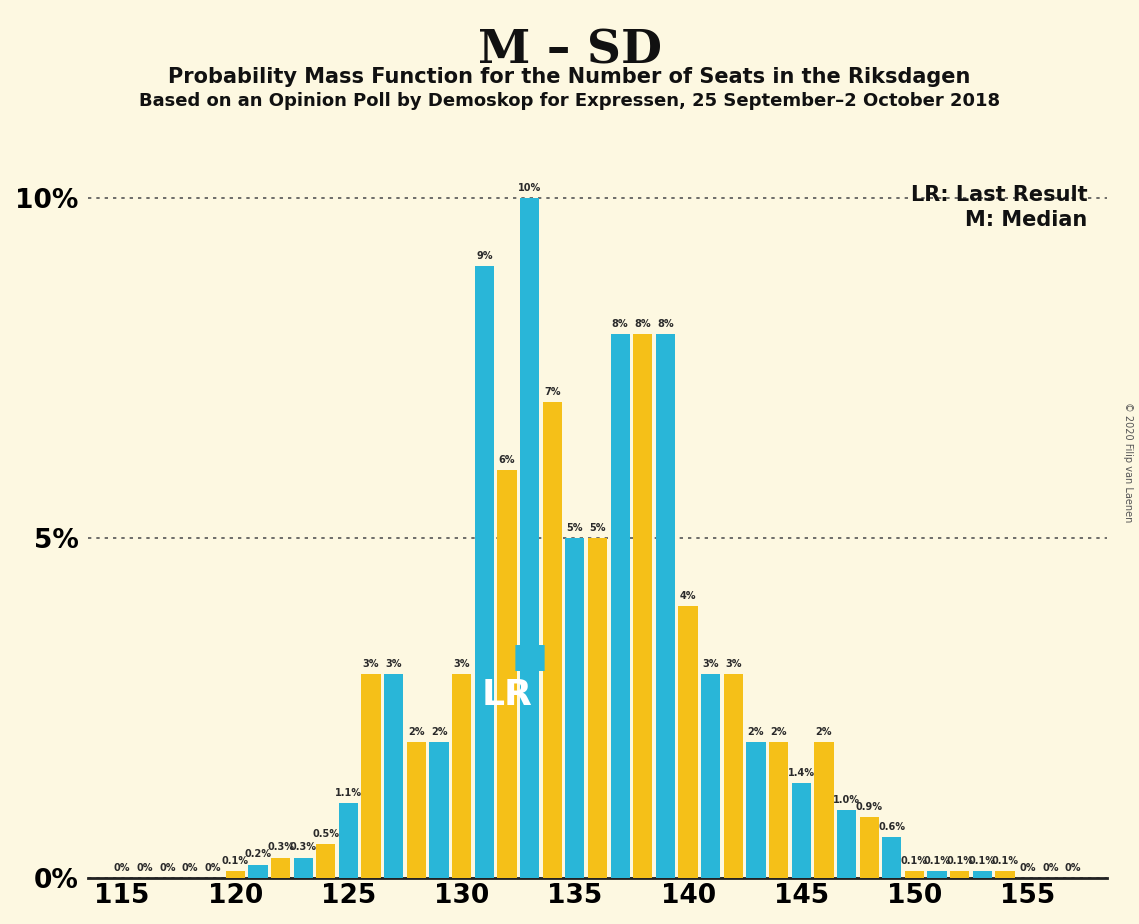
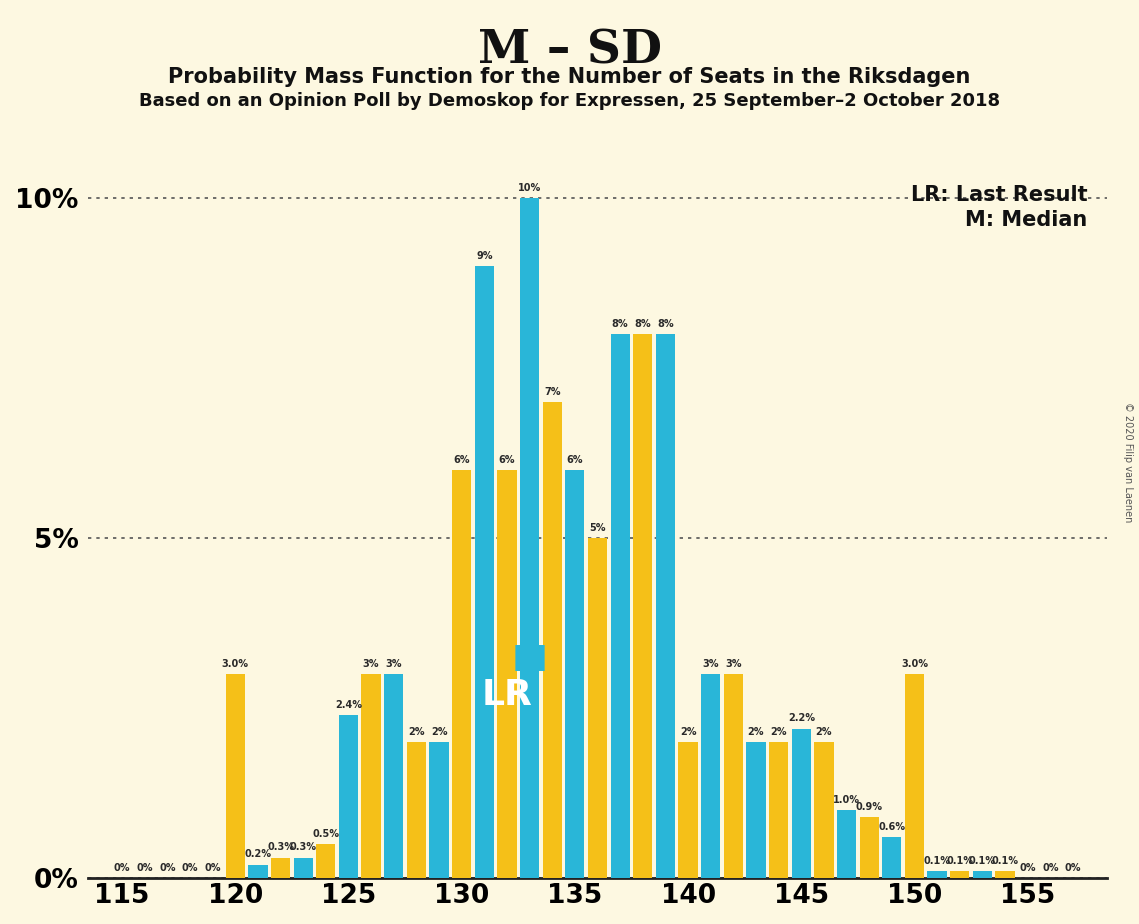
120: 0.1% -> 3.0%
125: 1.1% -> 2.4%
130: 3% -> 6%
135: 5% -> 6%
140: 4% -> 2%
145: 1.4% -> 2.2%
150: 0.1% -> 3.0%
